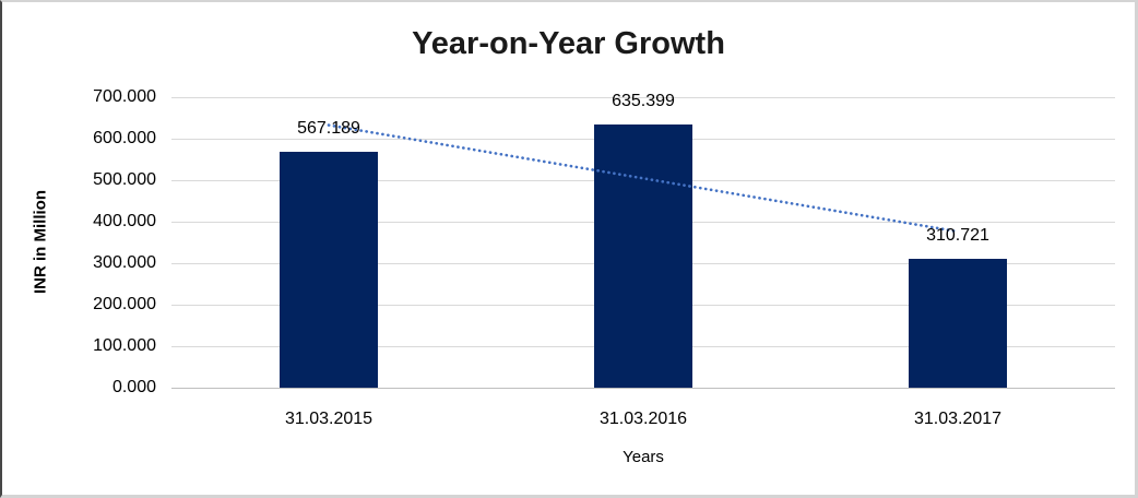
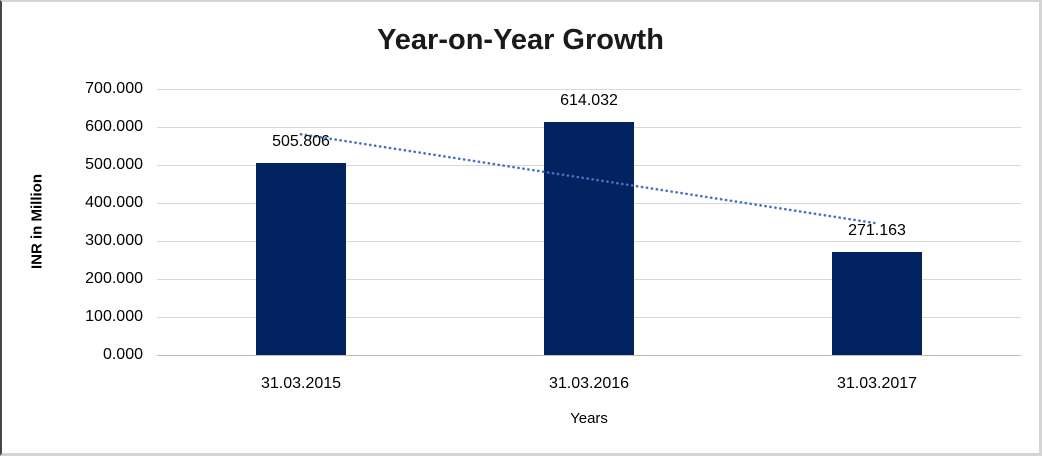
31.03.2015: 567.189 -> 505.806
31.03.2016: 635.399 -> 614.032
31.03.2017: 310.721 -> 271.163
